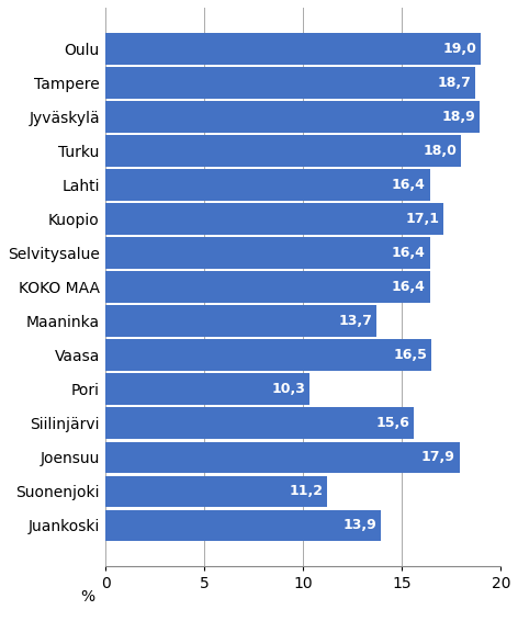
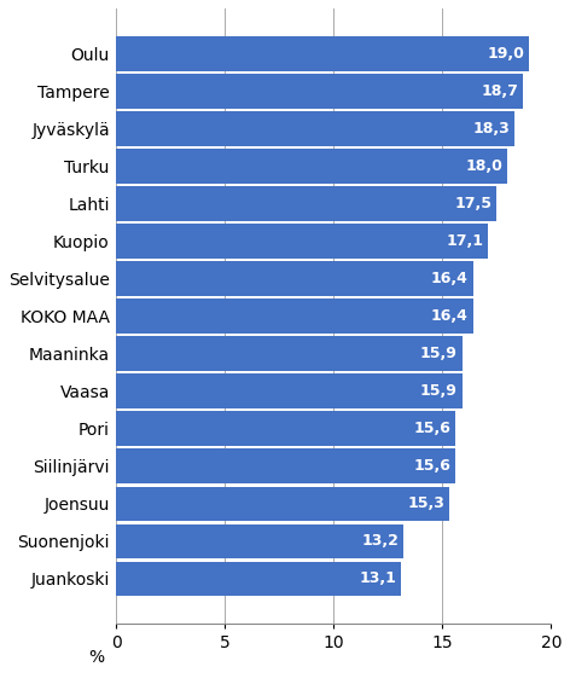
Jyväskylä: 18,9 -> 18,3
Lahti: 16,4 -> 17,5
Maaninka: 13,7 -> 15,9
Vaasa: 16,5 -> 15,9
Pori: 10,3 -> 15,6
Joensuu: 17,9 -> 15,3
Suonenjoki: 11,2 -> 13,2
Juankoski: 13,9 -> 13,1
